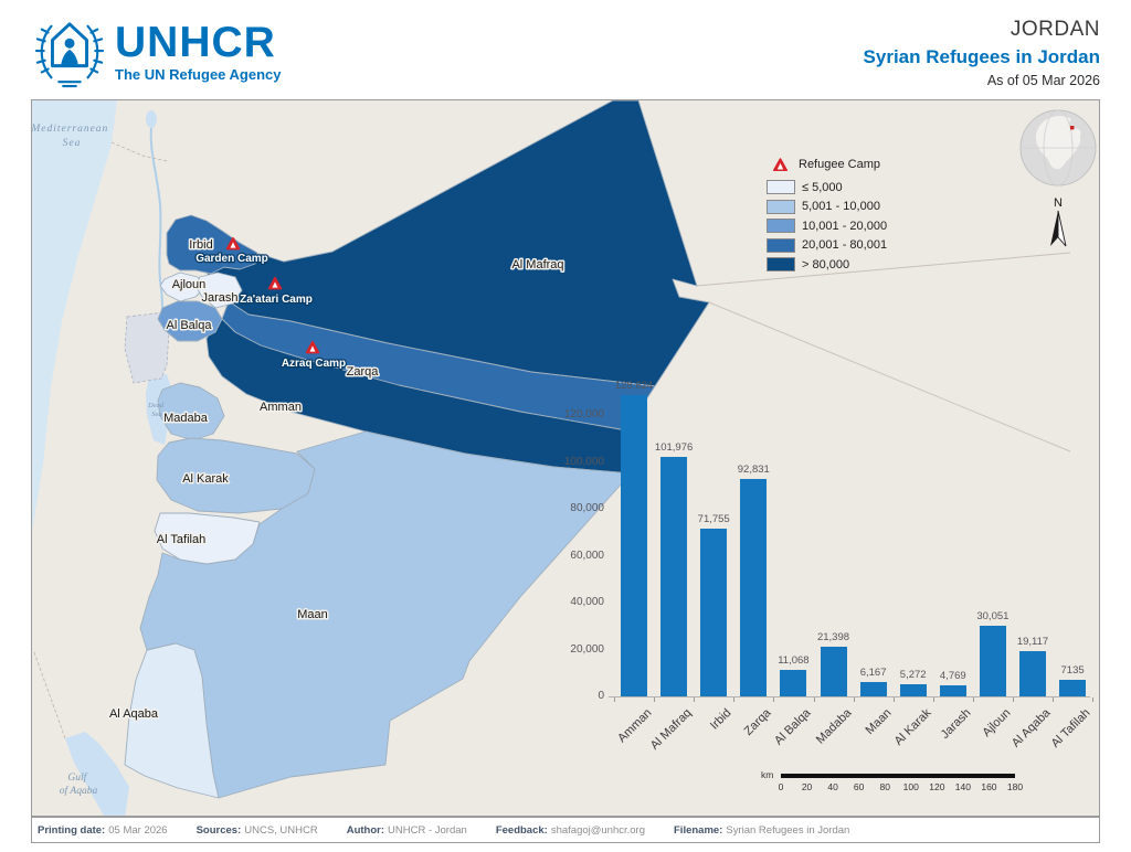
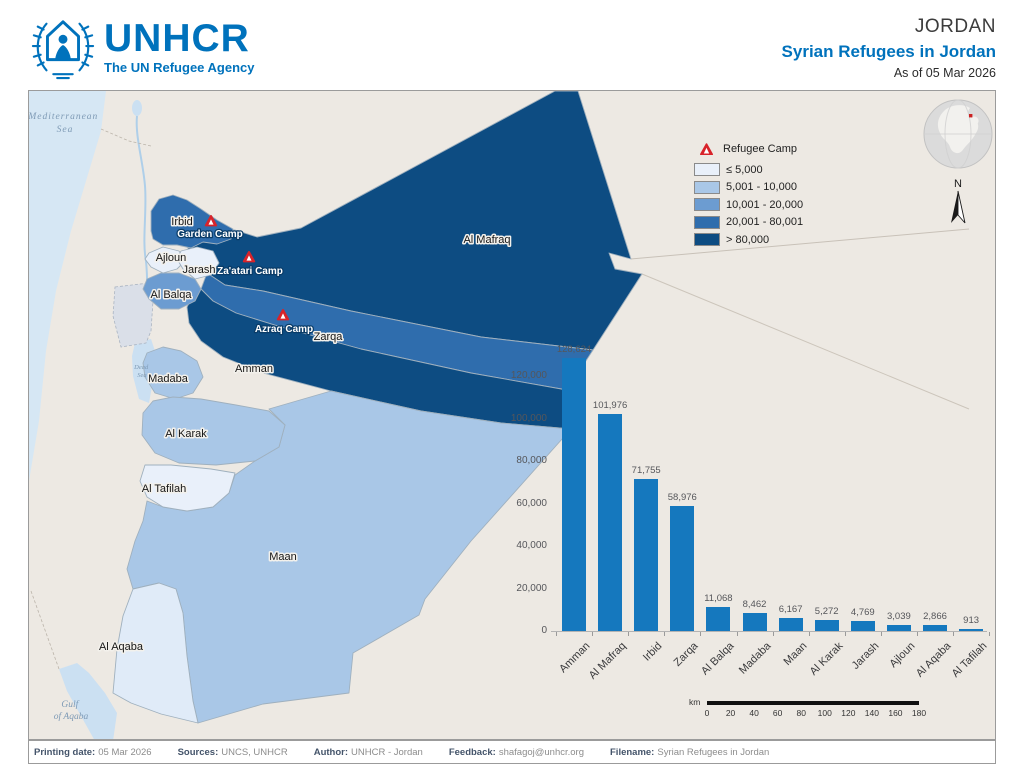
Zarqa: 92,831 -> 58,976
Madaba: 21,398 -> 8,462
Ajloun: 30,051 -> 3,039
Al Aqaba: 19,117 -> 2,866
Al Tafilah: 7135 -> 913
